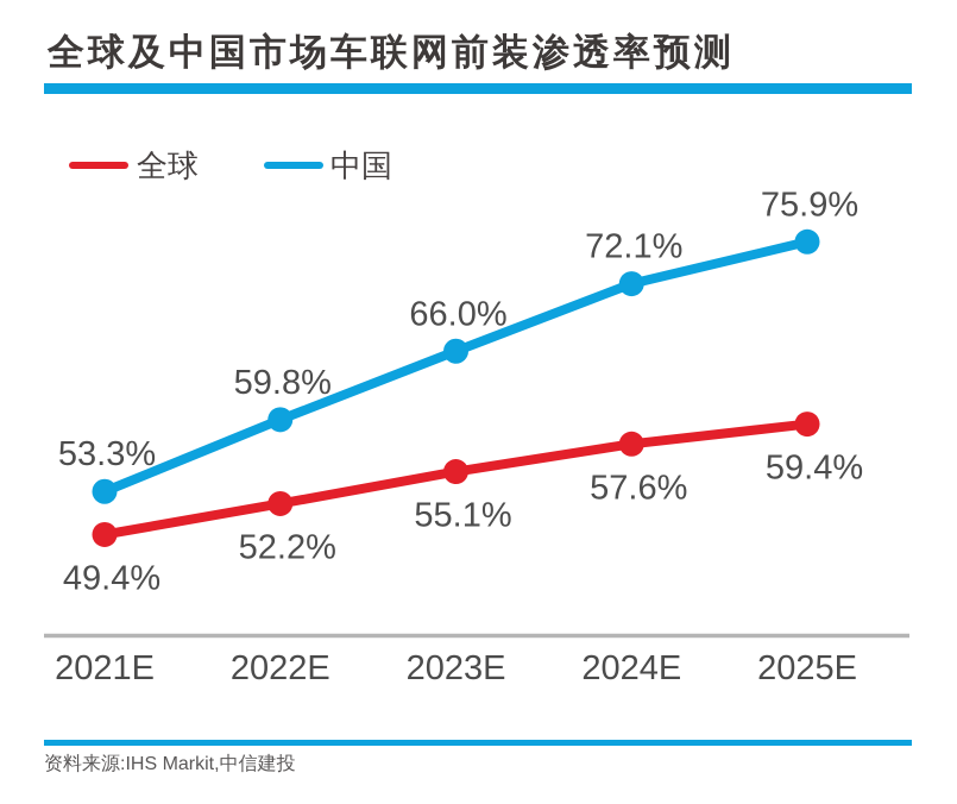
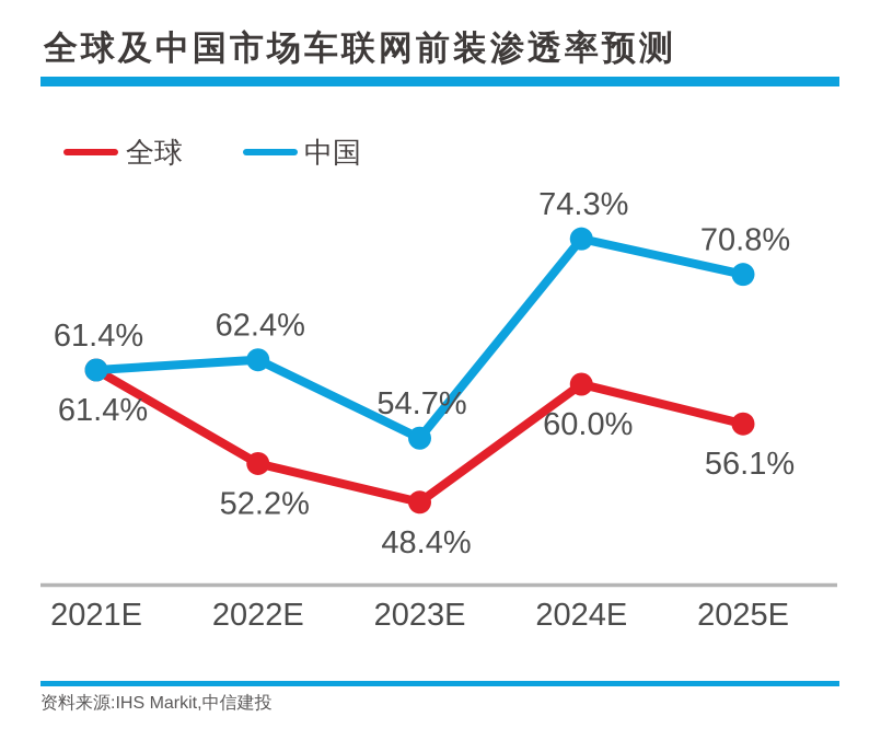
全球/2021E: 49.4% -> 61.4%
中国/2021E: 53.3% -> 61.4%
中国/2022E: 59.8% -> 62.4%
全球/2023E: 55.1% -> 48.4%
中国/2023E: 66.0% -> 54.7%
全球/2024E: 57.6% -> 60.0%
中国/2024E: 72.1% -> 74.3%
全球/2025E: 59.4% -> 56.1%
中国/2025E: 75.9% -> 70.8%
